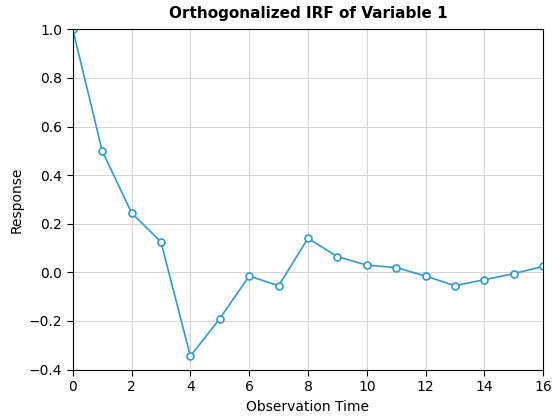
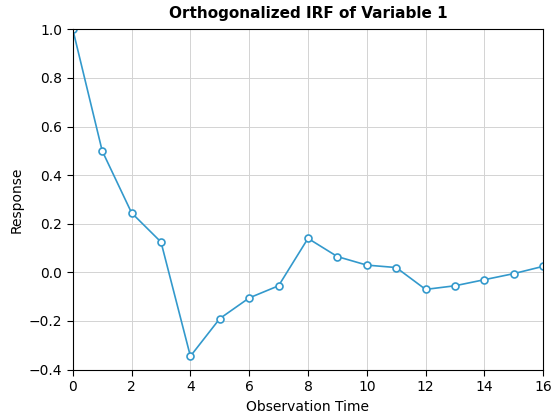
6: -0.015 -> -0.105
12: -0.015 -> -0.070
